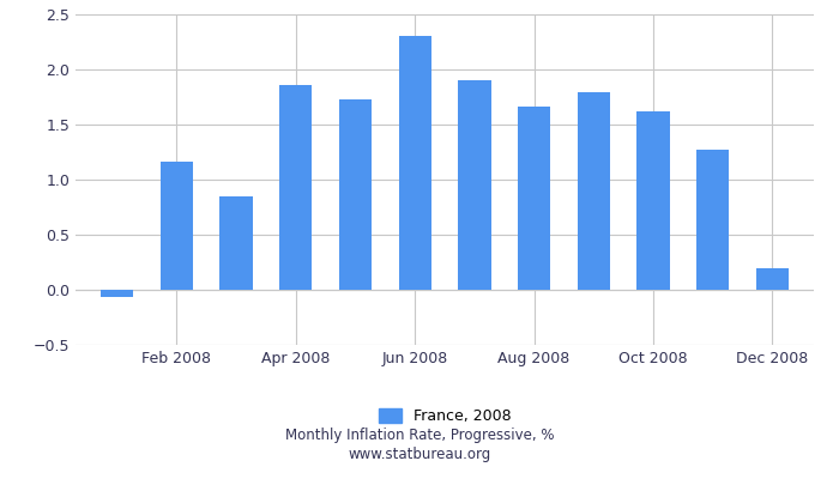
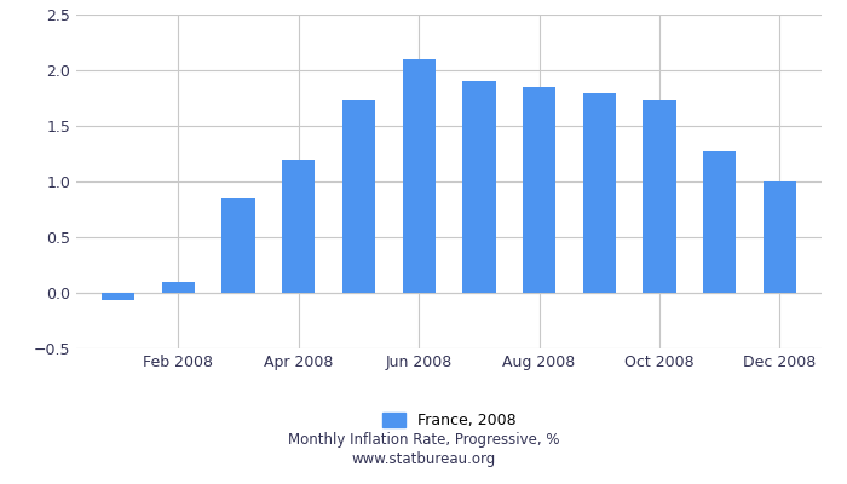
Feb 2008: 1.16 -> 0.10
Apr 2008: 1.86 -> 1.20
Jun 2008: 2.30 -> 2.10
Aug 2008: 1.66 -> 1.85
Oct 2008: 1.62 -> 1.73
Dec 2008: 0.20 -> 1.00
